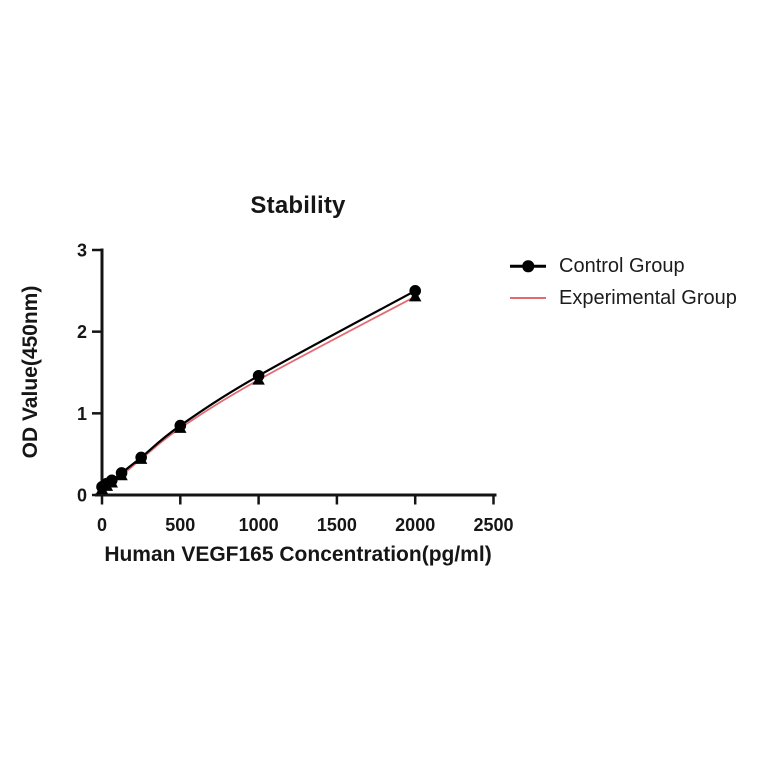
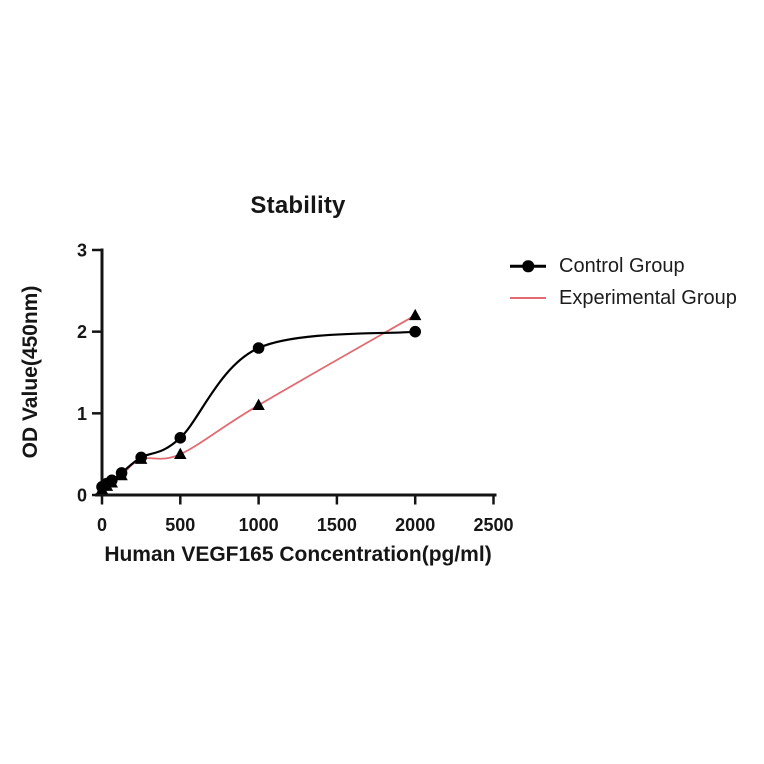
Control Group/500: 0.8 -> 0.7
Experimental Group/500: 0.8 -> 0.5
Control Group/1000: 1.5 -> 1.8
Experimental Group/1000: 1.4 -> 1.1
Control Group/2000: 2.5 -> 2.0
Experimental Group/2000: 2.4 -> 2.2
